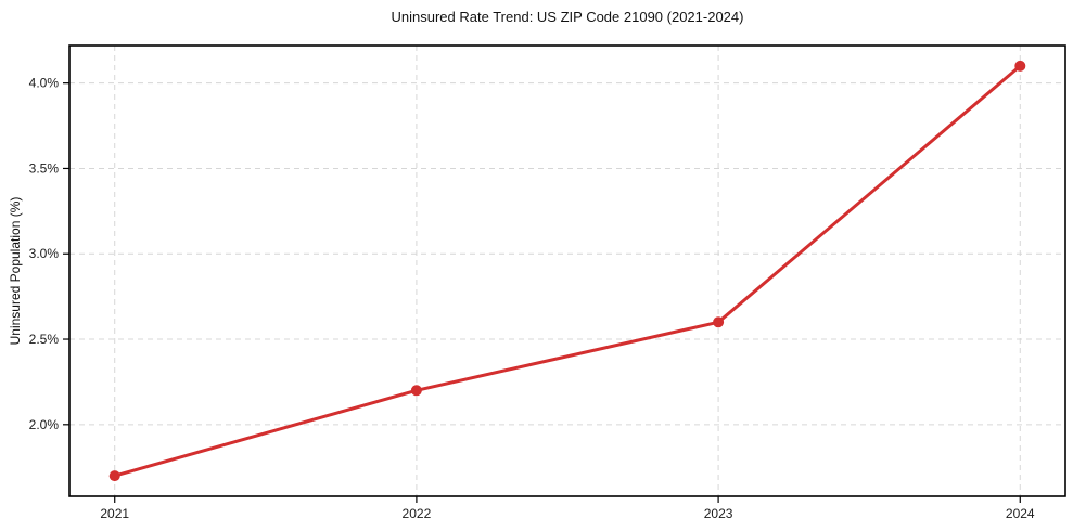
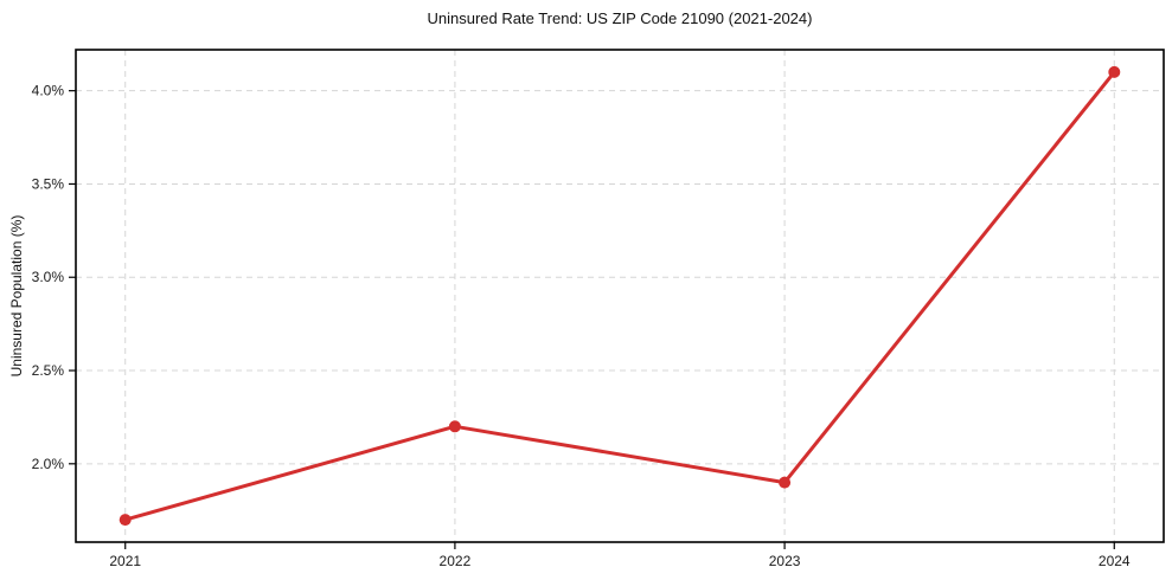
2023: 2.6% -> 1.9%
